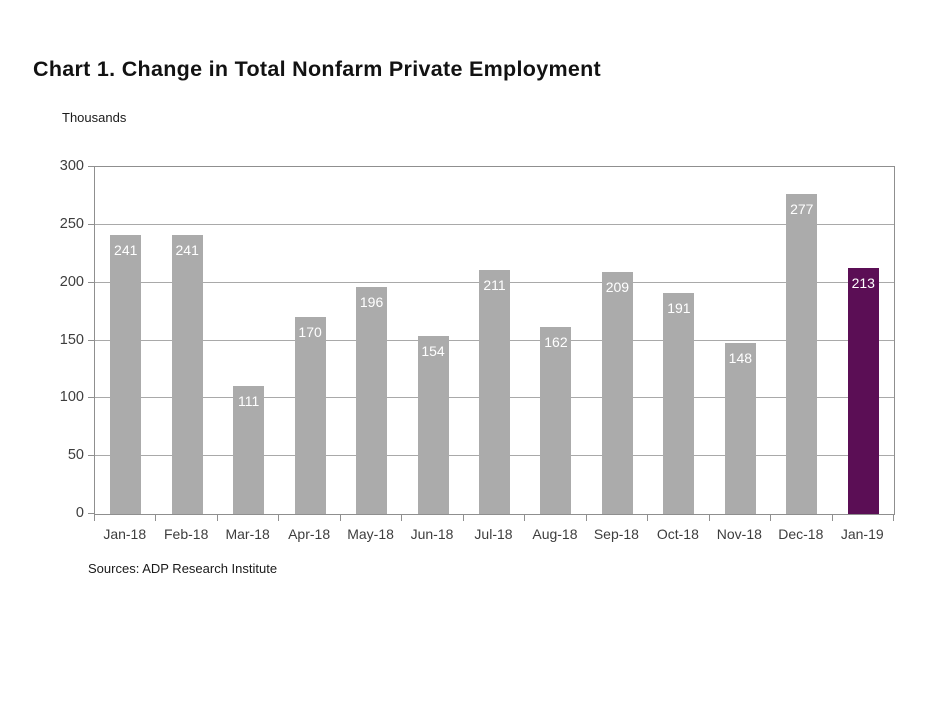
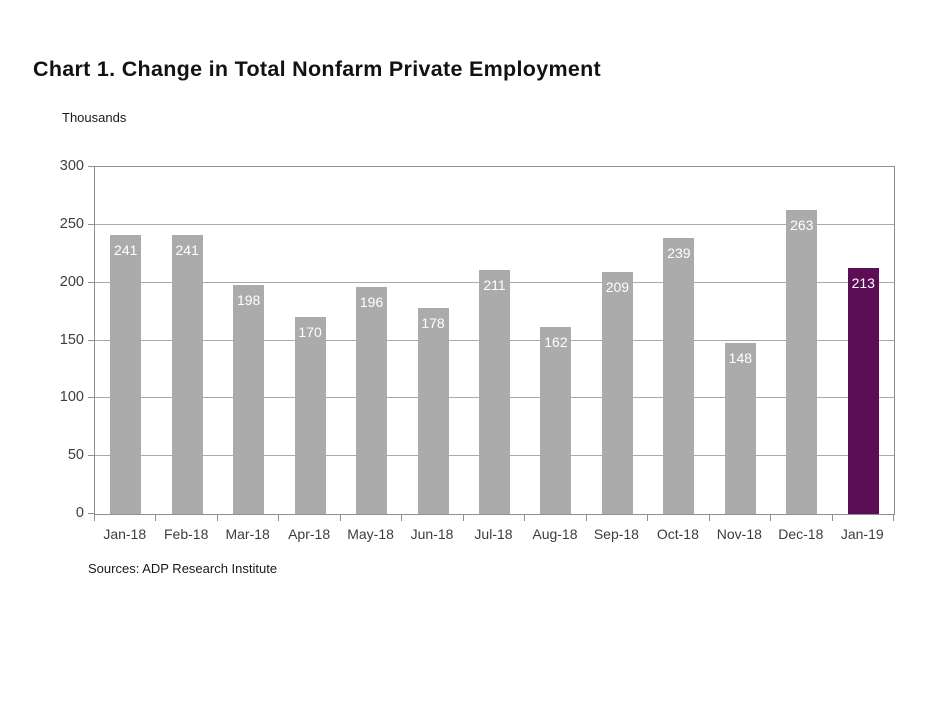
Mar-18: 111 -> 198
Jun-18: 154 -> 178
Oct-18: 191 -> 239
Dec-18: 277 -> 263
